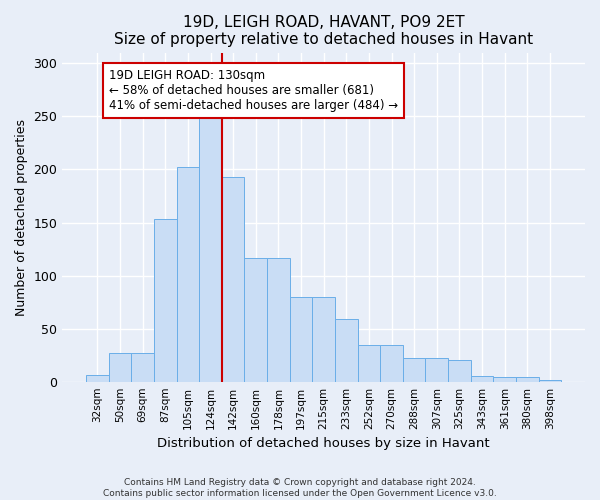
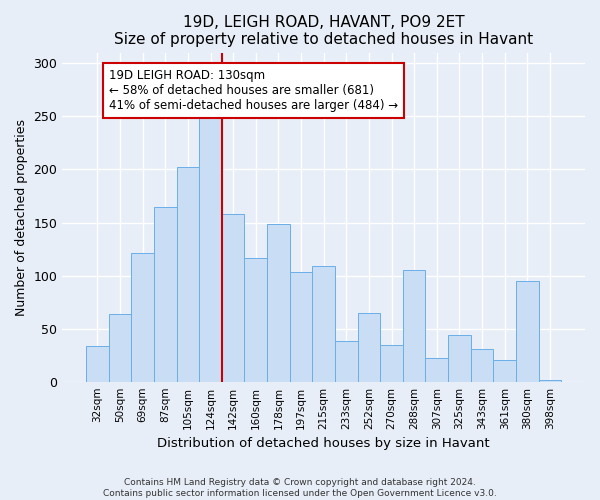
32sqm: 6 -> 34
50sqm: 27 -> 64
69sqm: 27 -> 121
87sqm: 153 -> 165
142sqm: 193 -> 158
178sqm: 117 -> 149
197sqm: 80 -> 103
215sqm: 80 -> 109
233sqm: 59 -> 38
252sqm: 35 -> 65
288sqm: 22 -> 105
325sqm: 20 -> 44
343sqm: 5 -> 31
361sqm: 4 -> 20
380sqm: 4 -> 95
